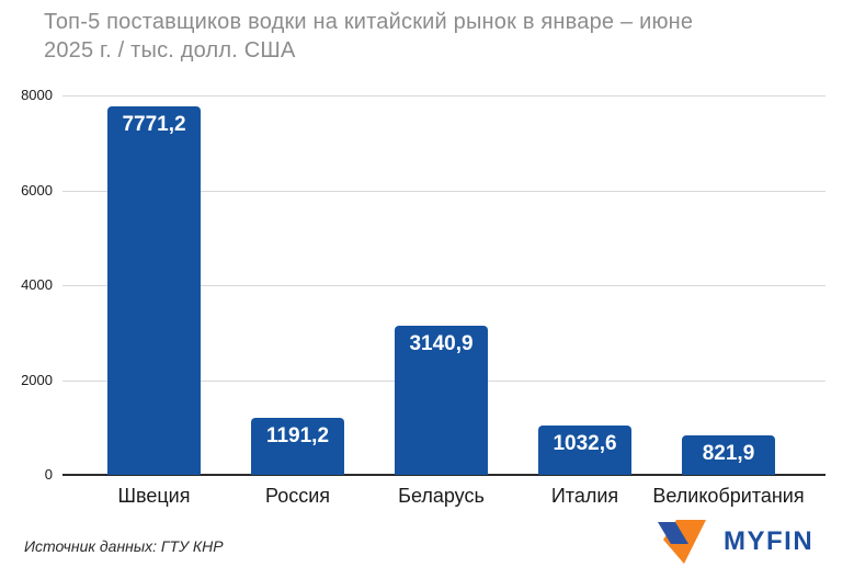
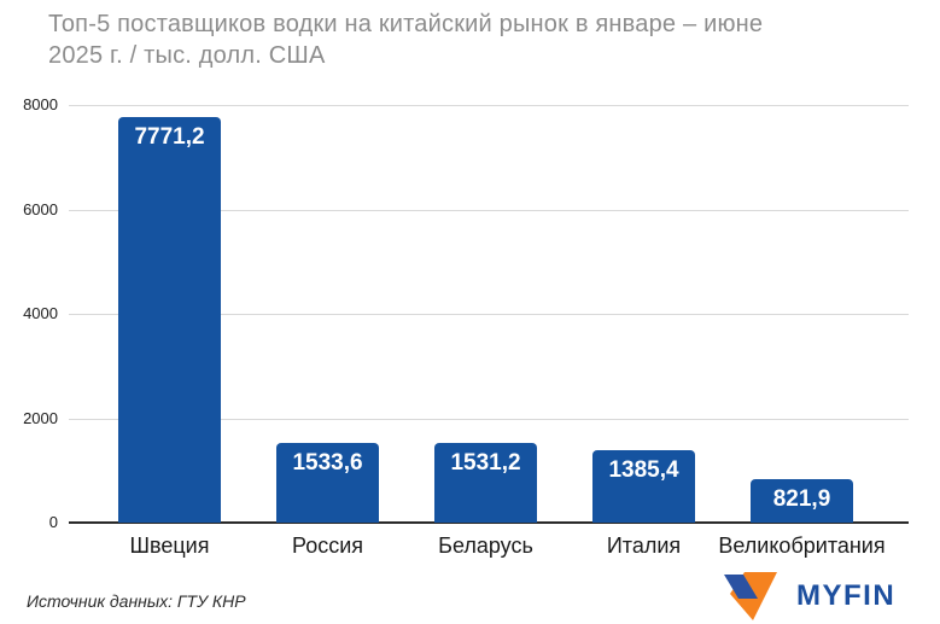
Россия: 1191,2 -> 1533,6
Беларусь: 3140,9 -> 1531,2
Италия: 1032,6 -> 1385,4
